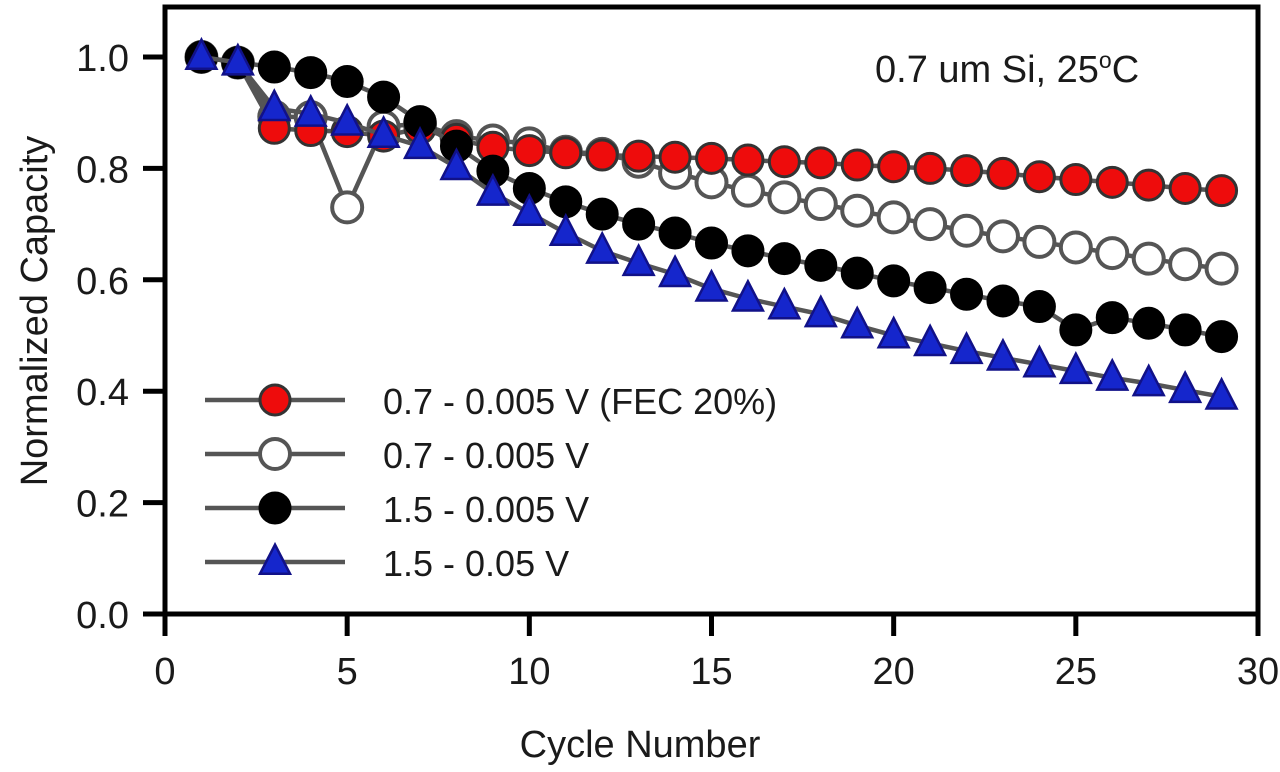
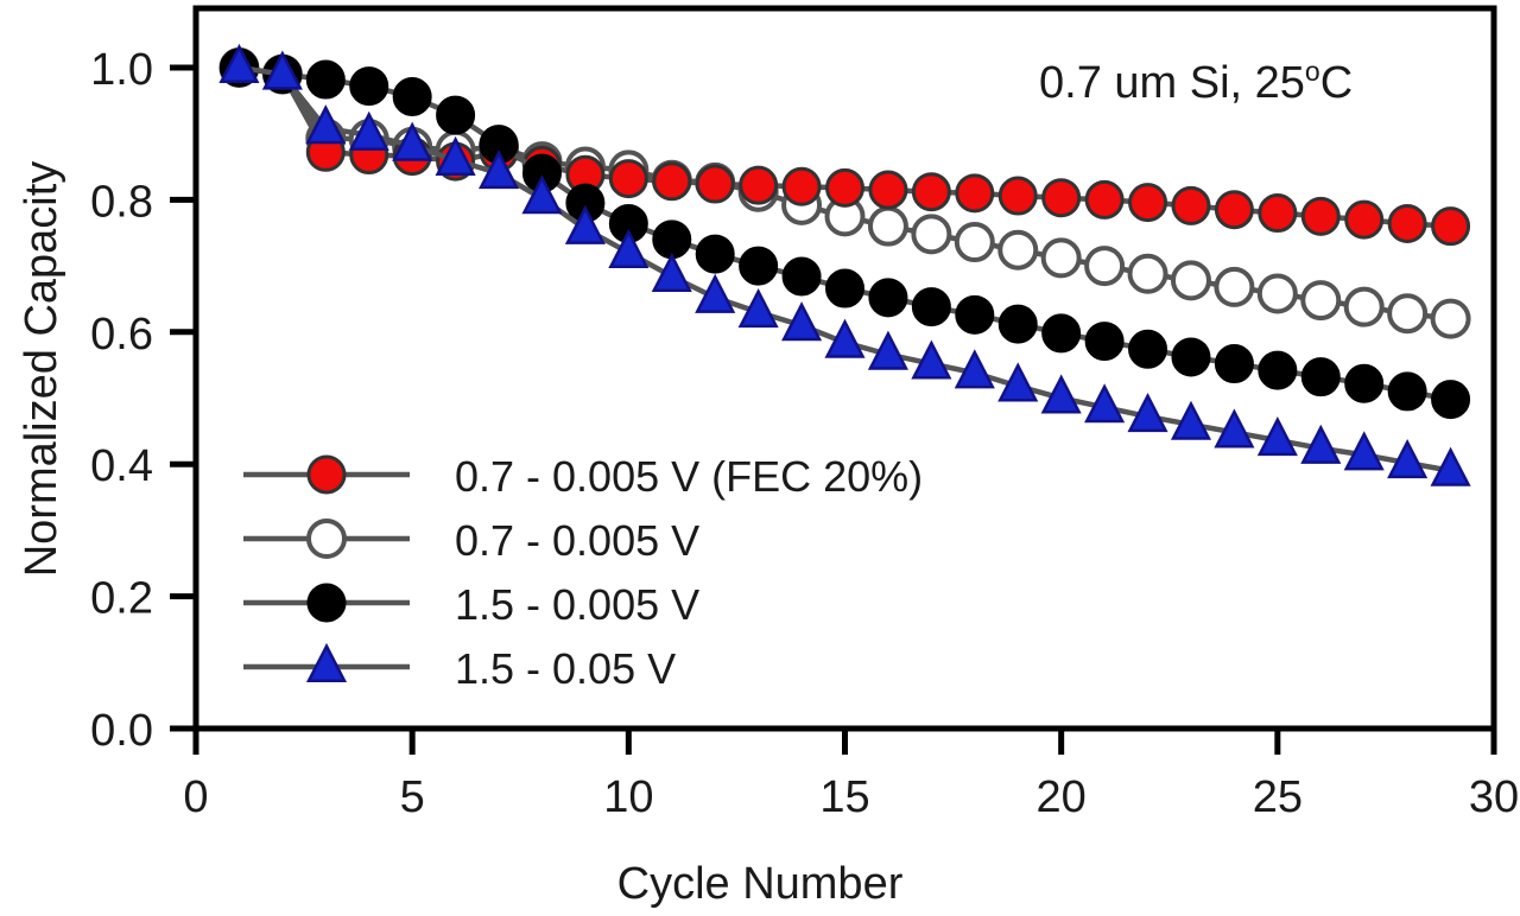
0.7 - 0.005 V/5: 0.73 -> 0.88
1.5 - 0.005 V/25: 0.51 -> 0.54
